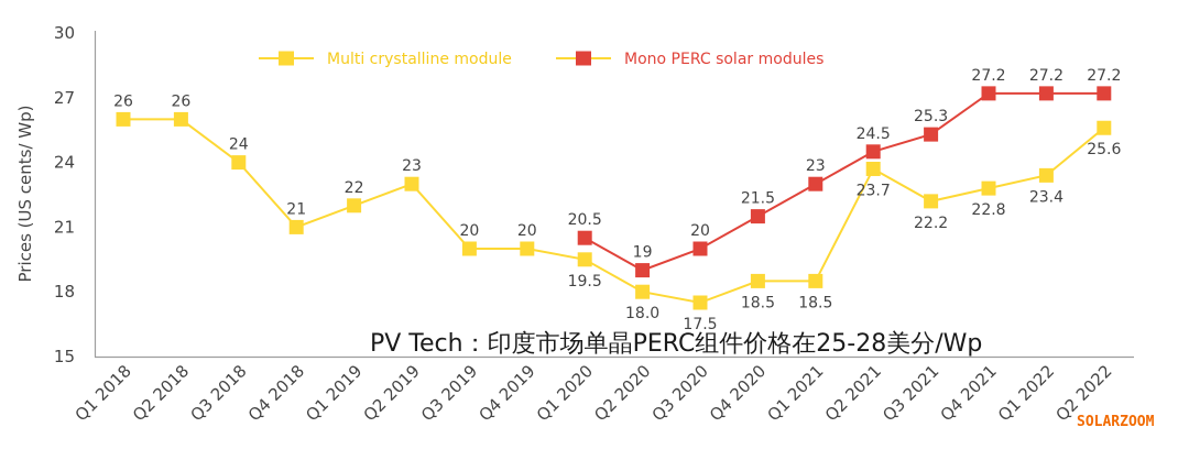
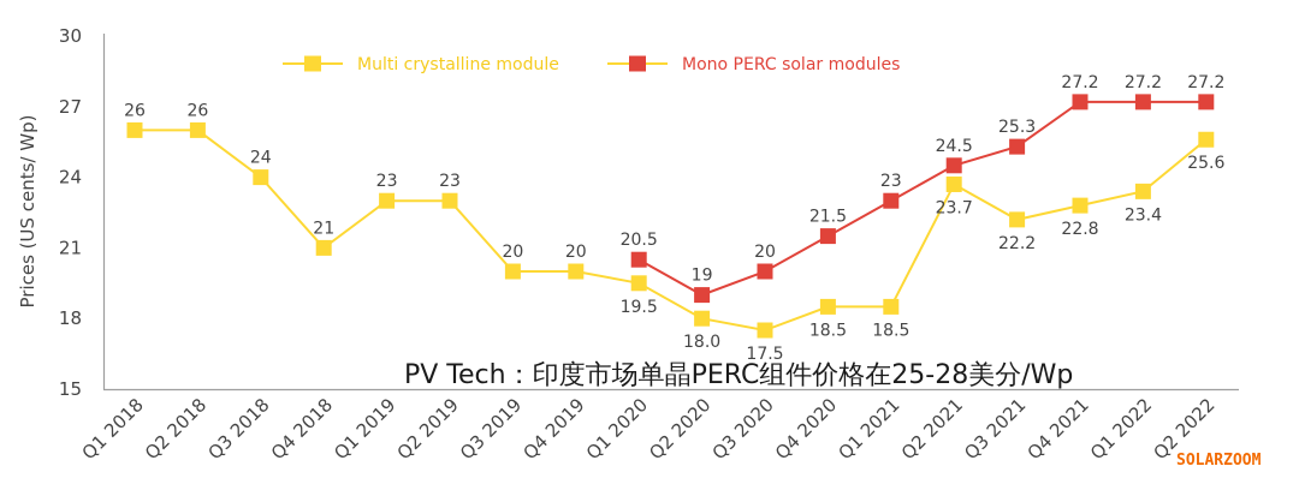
Multi crystalline module/Q1 2019: 22 -> 23
